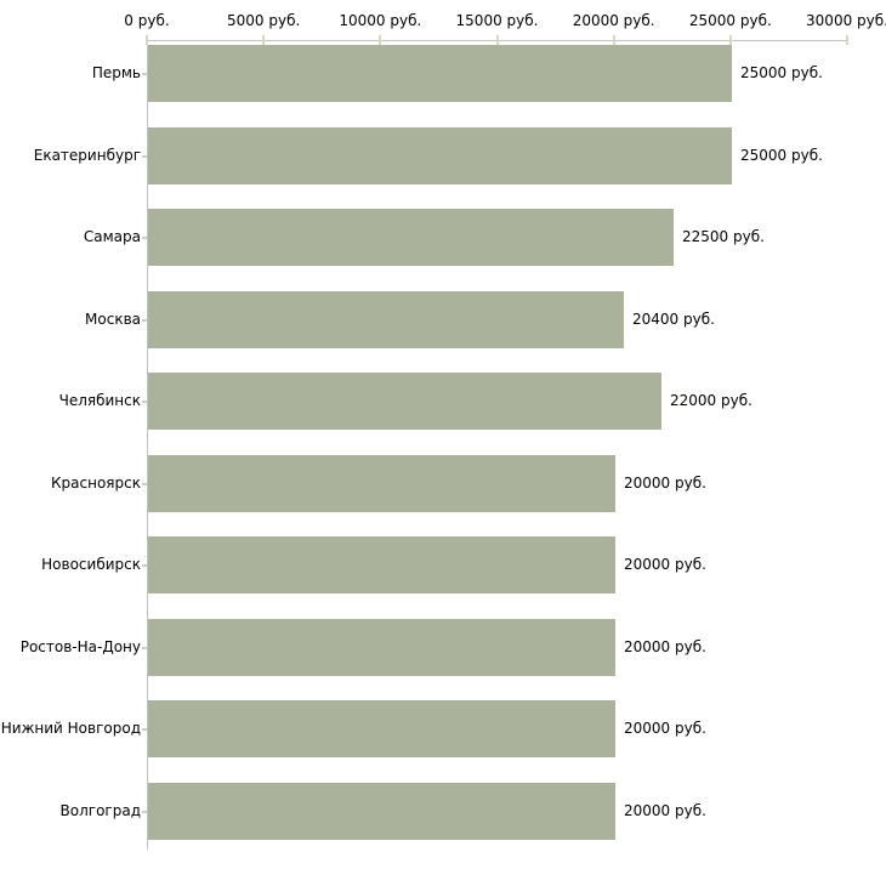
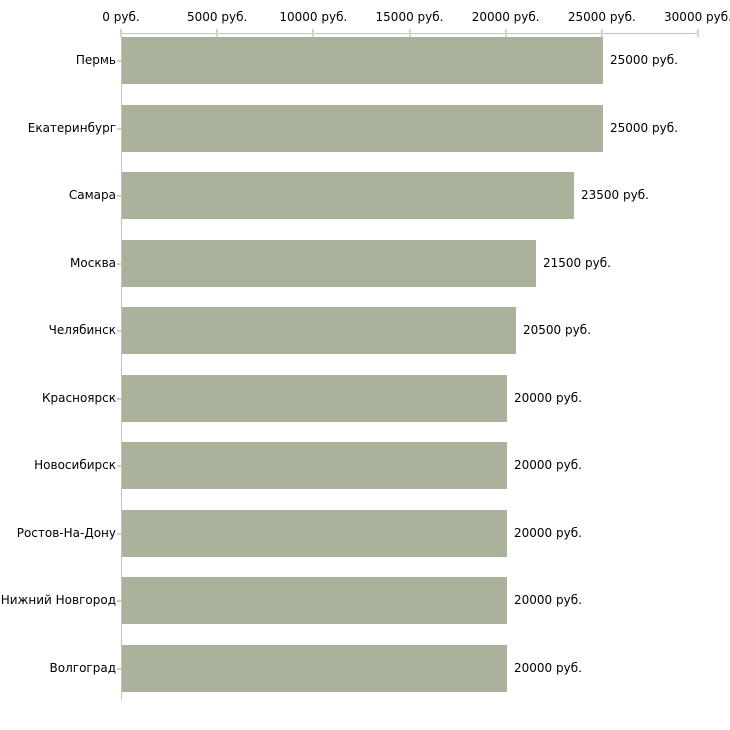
Самара: 22500 -> 23500
Москва: 20400 -> 21500
Челябинск: 22000 -> 20500
